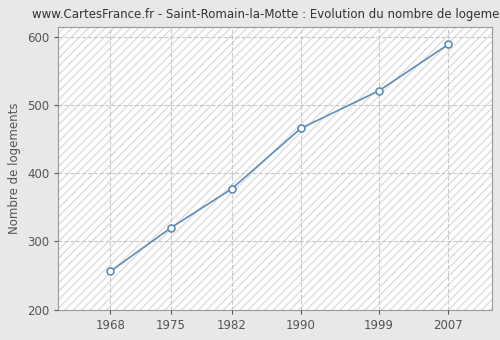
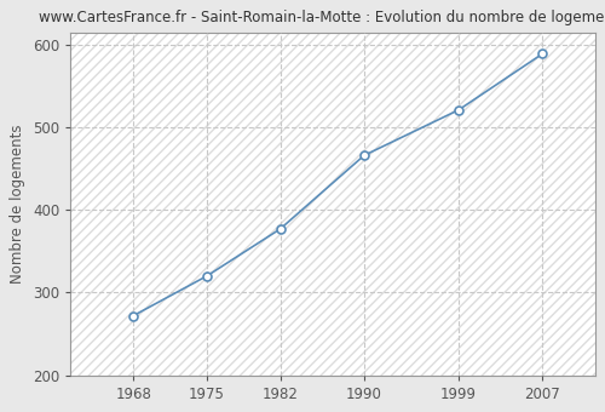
1968: 256 -> 272
